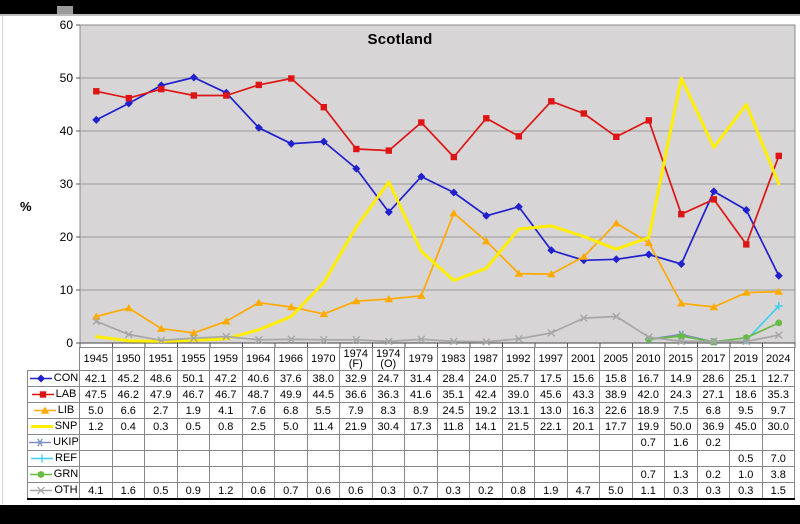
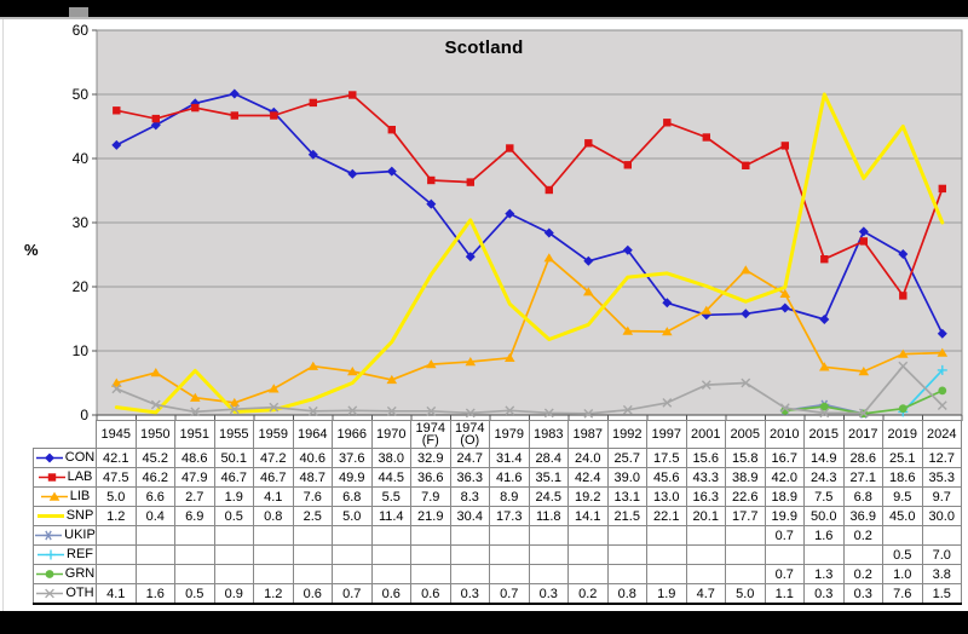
SNP/1951: 0.3 -> 6.9
OTH/2019: 0.3 -> 7.6
